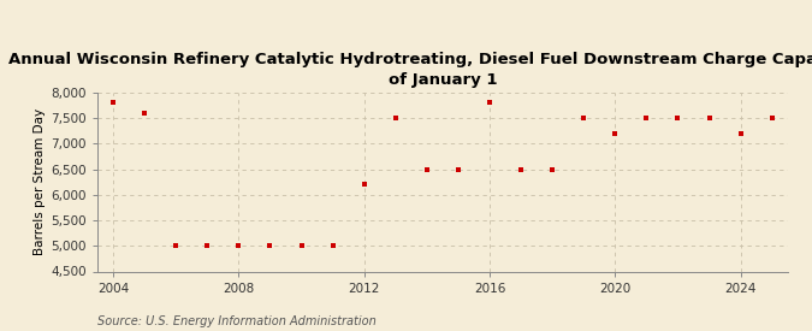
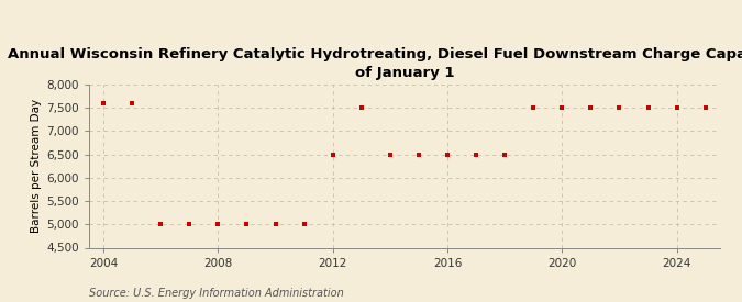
2004: 7,800 -> 7,600
2012: 6,200 -> 6,500
2016: 7,800 -> 6,500
2020: 7,200 -> 7,500
2024: 7,200 -> 7,500
